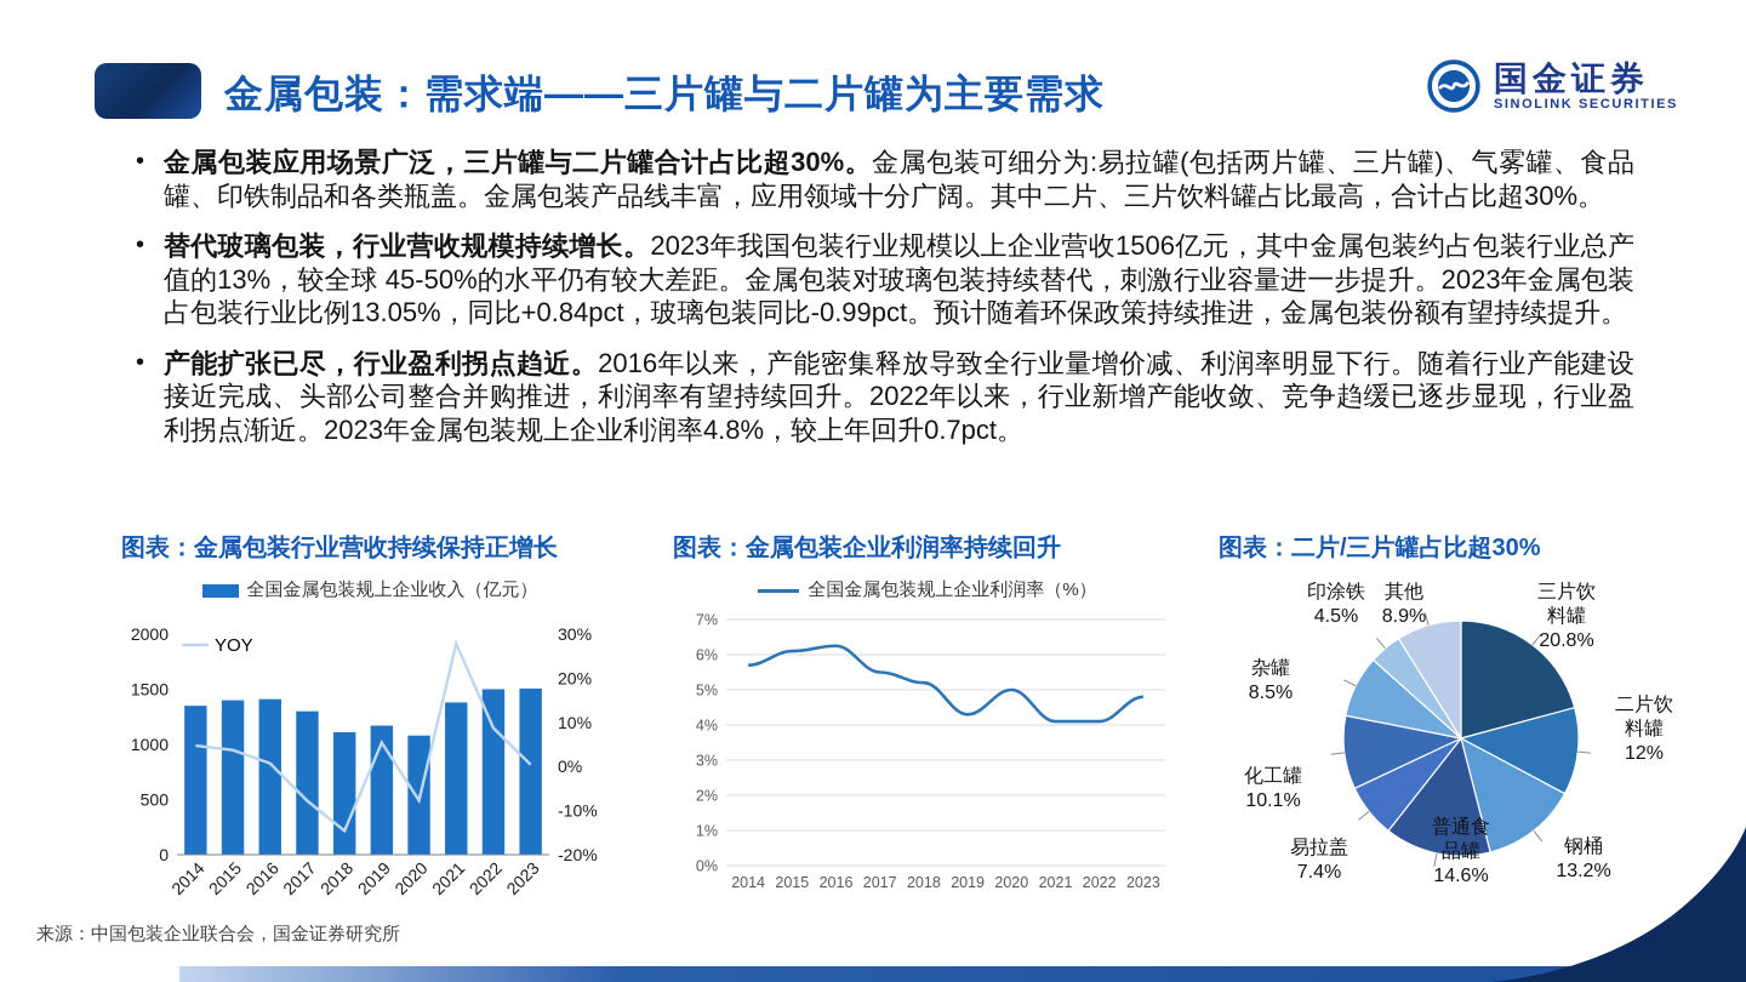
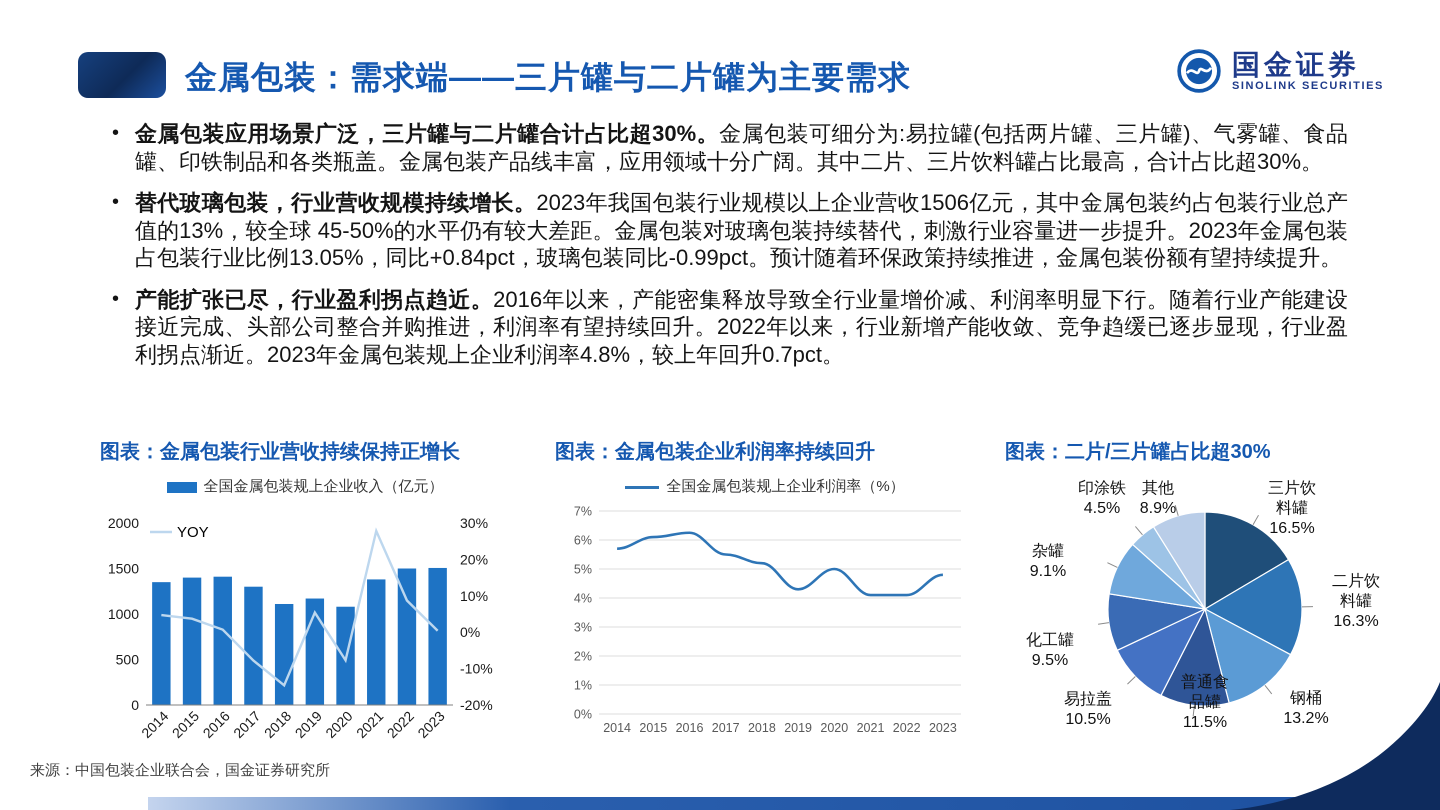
图表：二片/三片罐占比超30%/三片饮料罐: 20.8% -> 16.5%
图表：二片/三片罐占比超30%/二片饮料罐: 12% -> 16.3%
图表：二片/三片罐占比超30%/普通食品罐: 14.6% -> 11.5%
图表：二片/三片罐占比超30%/易拉盖: 7.4% -> 10.5%
图表：二片/三片罐占比超30%/化工罐: 10.1% -> 9.5%
图表：二片/三片罐占比超30%/杂罐: 8.5% -> 9.1%
